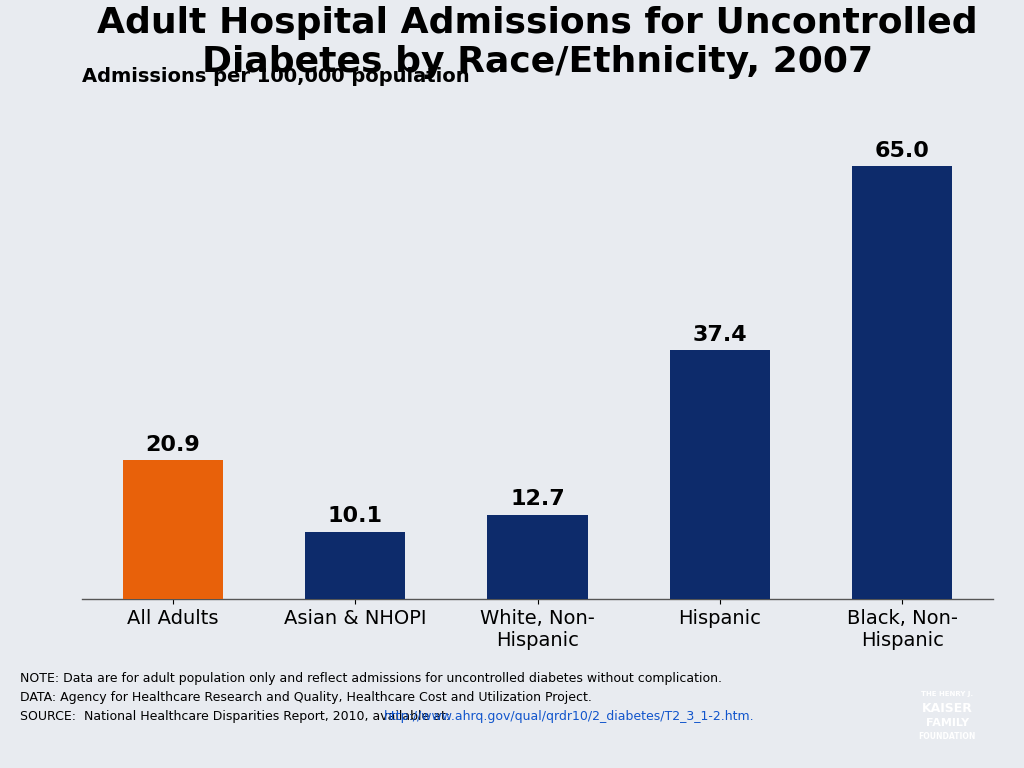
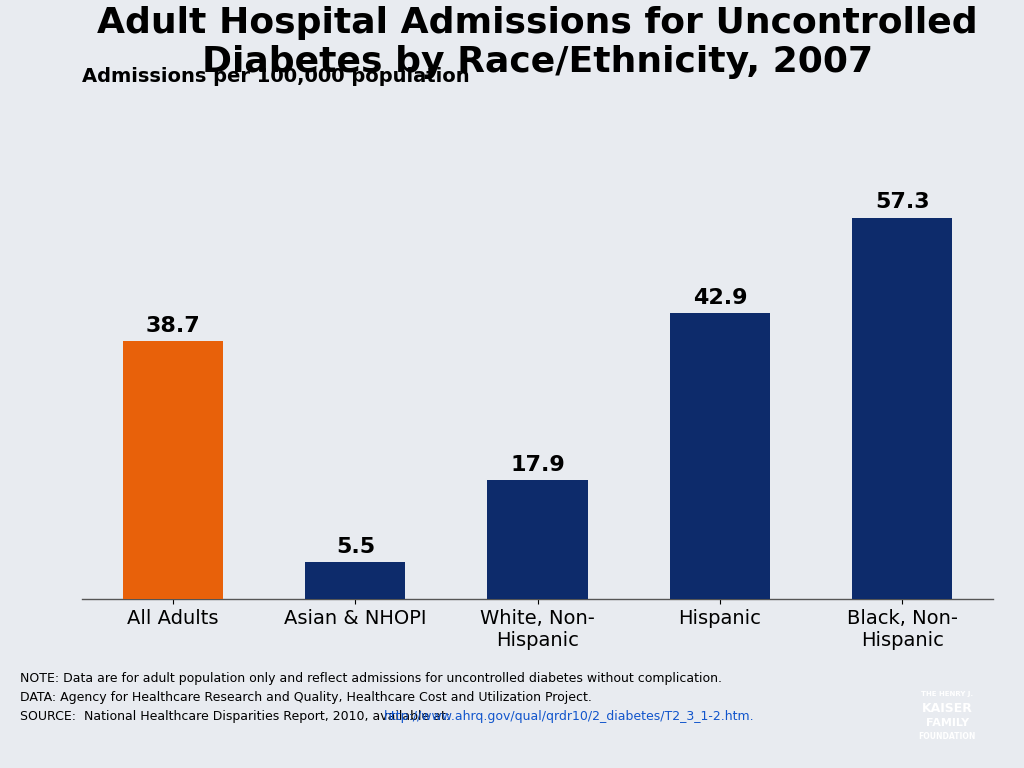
All Adults: 20.9 -> 38.7
Asian & NHOPI: 10.1 -> 5.5
White, Non- Hispanic: 12.7 -> 17.9
Hispanic: 37.4 -> 42.9
Black, Non- Hispanic: 65.0 -> 57.3
